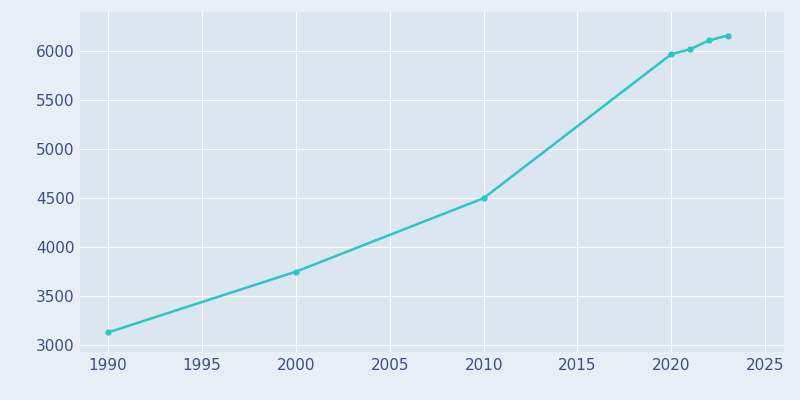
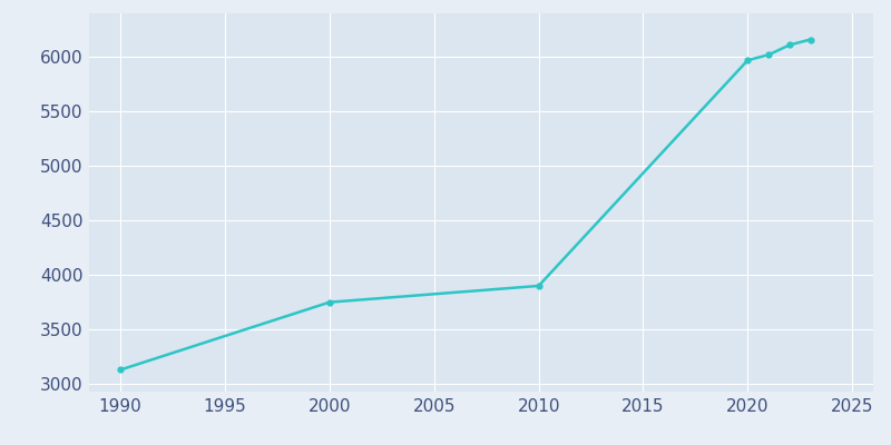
2010: 4500 -> 3900
